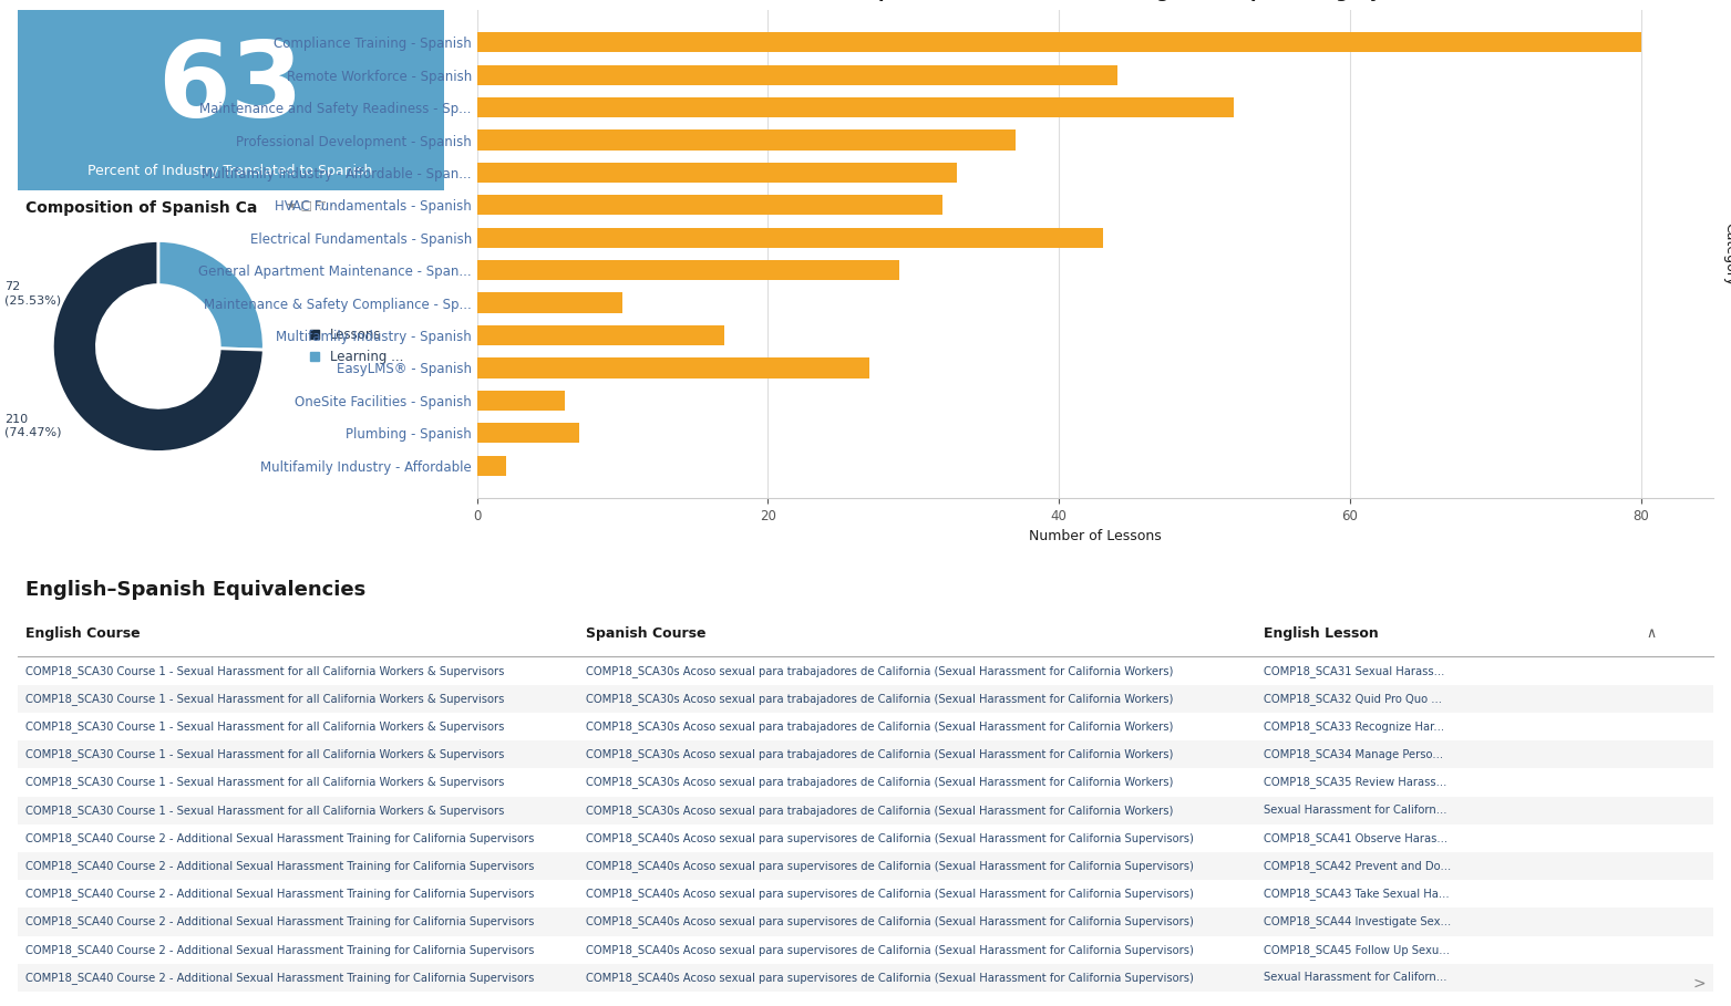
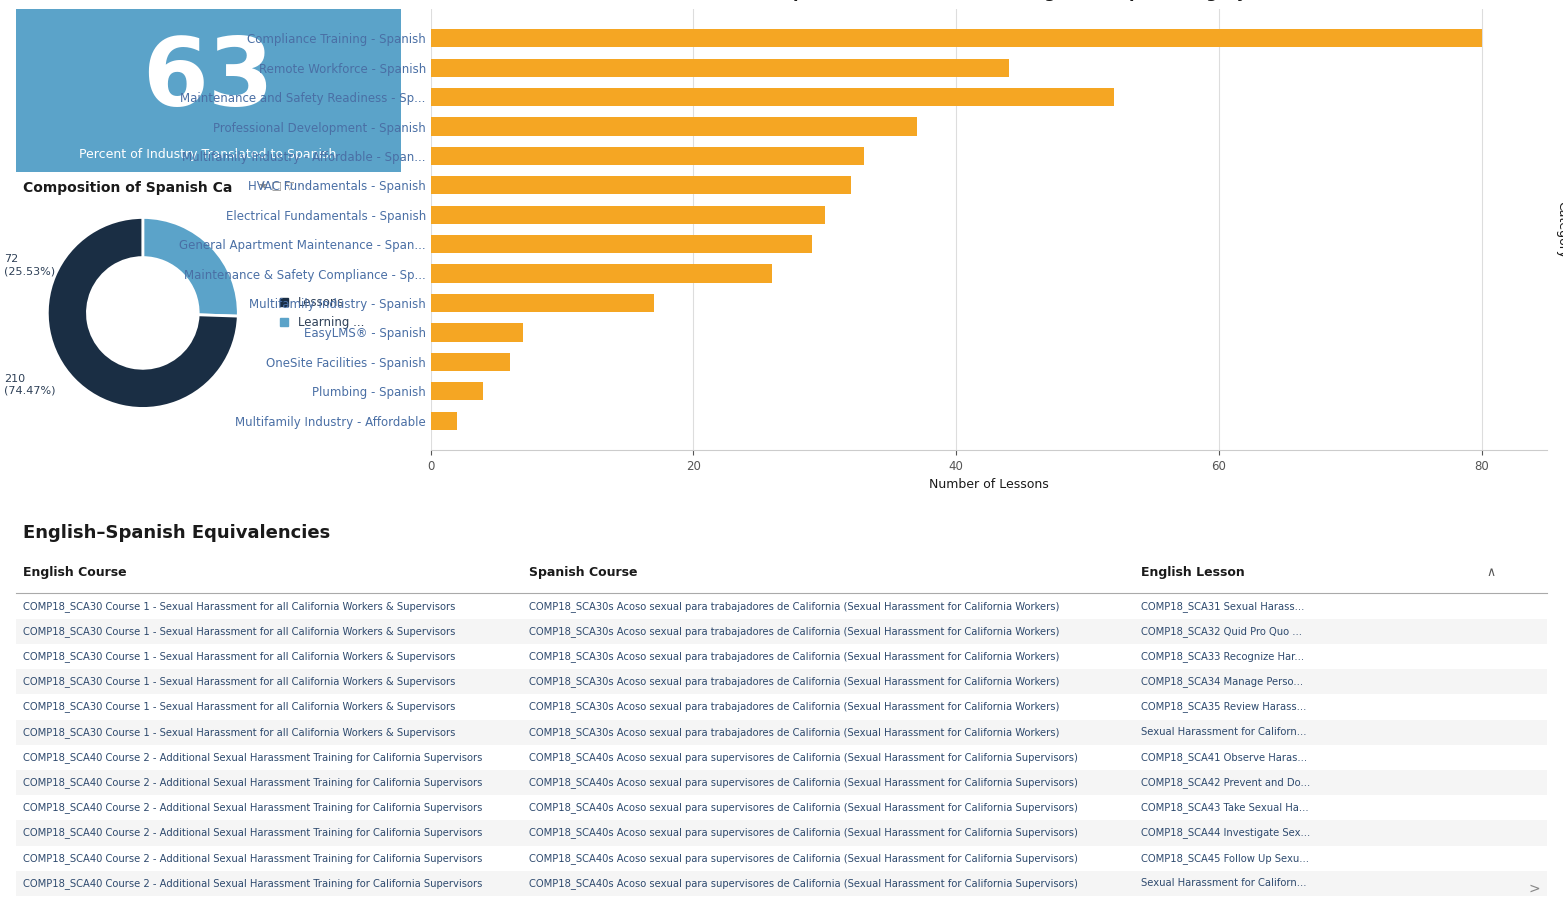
Electrical Fundamentals - Spanish: 43 -> 30
Maintenance & Safety Compliance - Sp...: 10 -> 26
EasyLMS® - Spanish: 27 -> 7
Plumbing - Spanish: 7 -> 4
